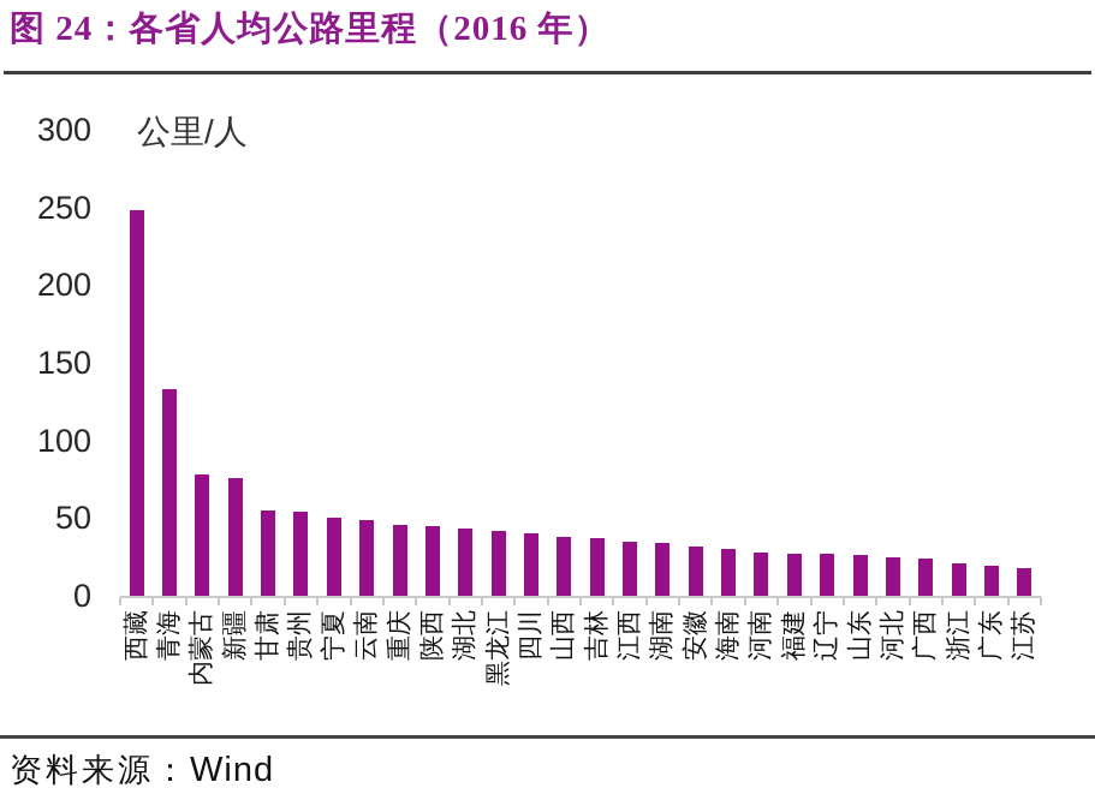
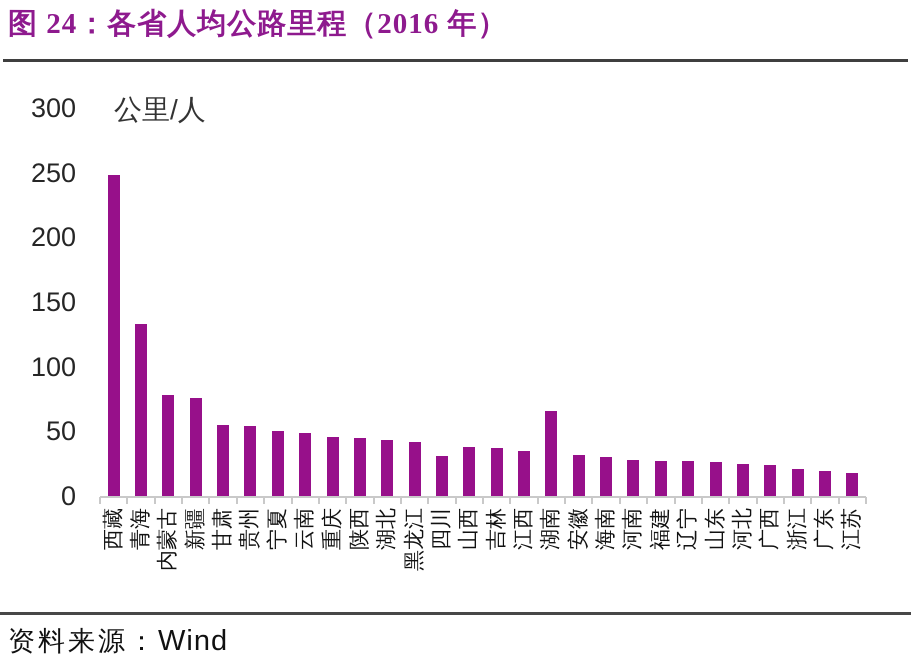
四川: 40 -> 31
湖南: 34 -> 66
